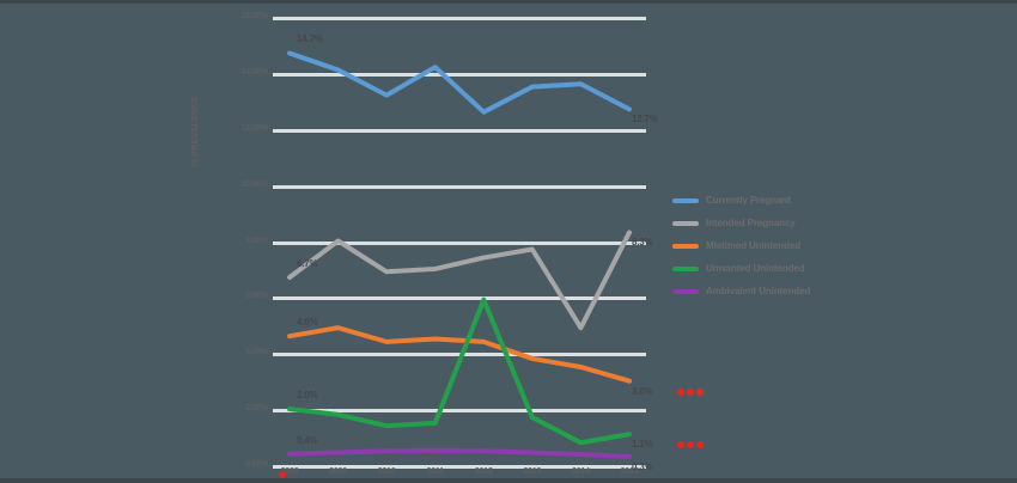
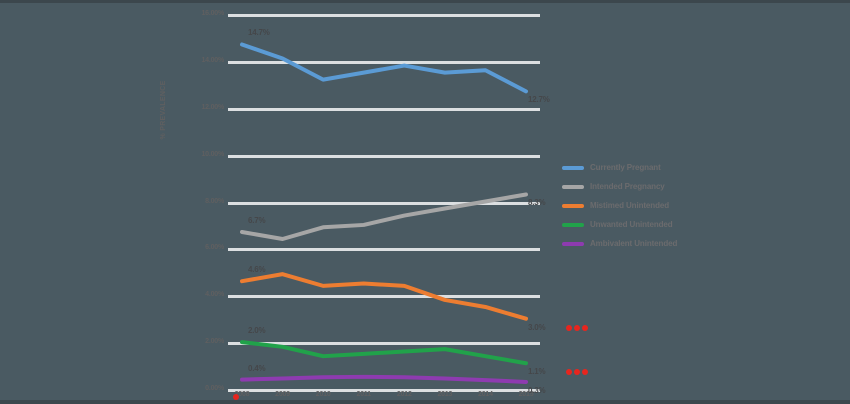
Intended Pregnancy/2009: 8.0% -> 6.4%
Currently Pregnant/2011: 14.2% -> 13.5%
Currently Pregnant/2012: 12.6% -> 13.8%
Unwanted Unintended/2012: 5.9% -> 1.6%
Intended Pregnancy/2014: 4.9% -> 8.0%
Unwanted Unintended/2014: 0.8% -> 1.4%
